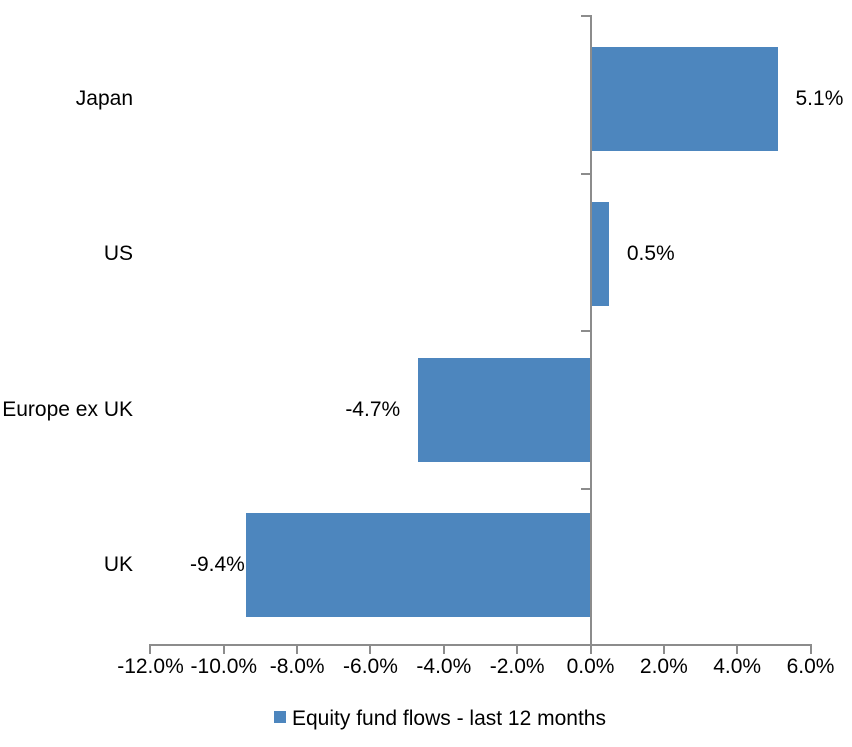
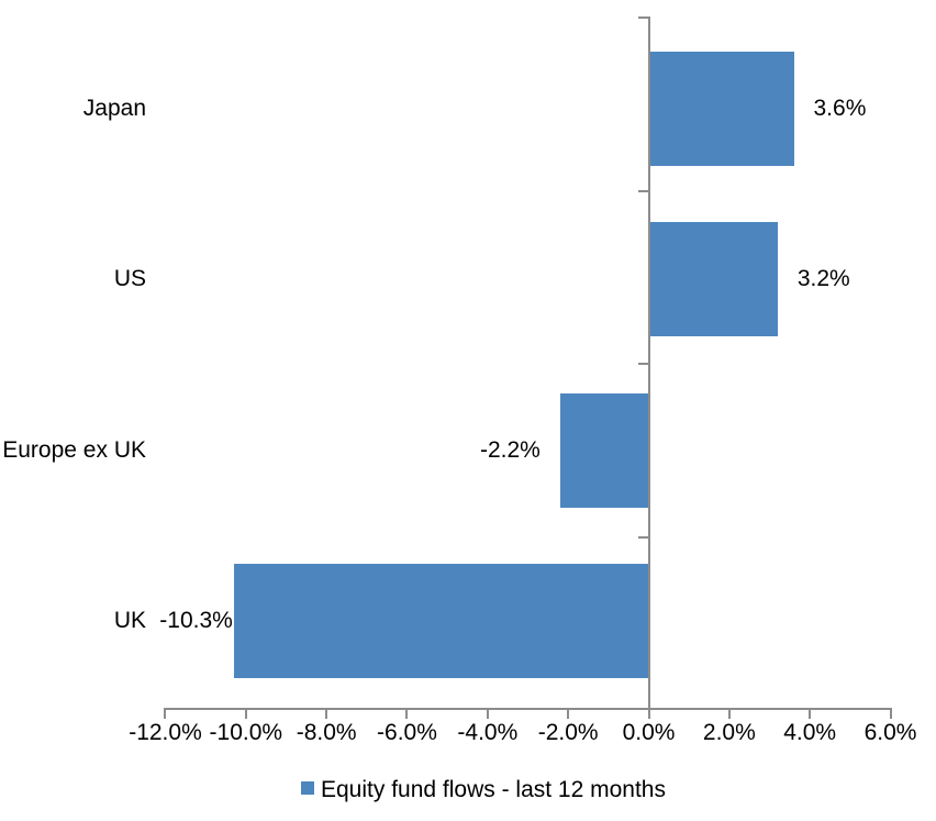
Japan: 5.1% -> 3.6%
US: 0.5% -> 3.2%
Europe ex UK: -4.7% -> -2.2%
UK: -9.4% -> -10.3%
